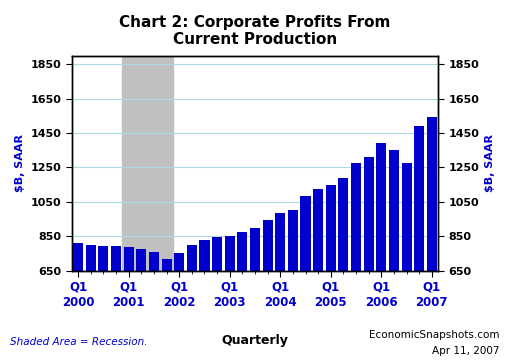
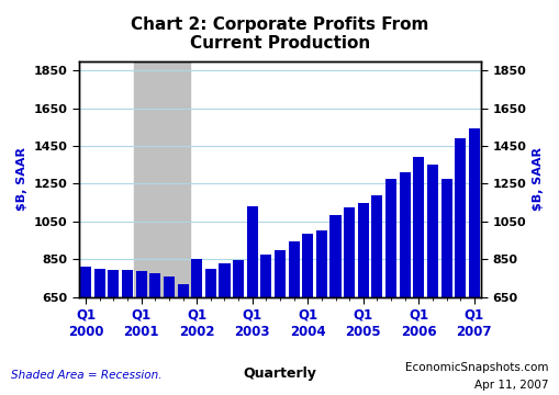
Q1 2002: 760 -> 850
Q1 2003: 850 -> 1130
